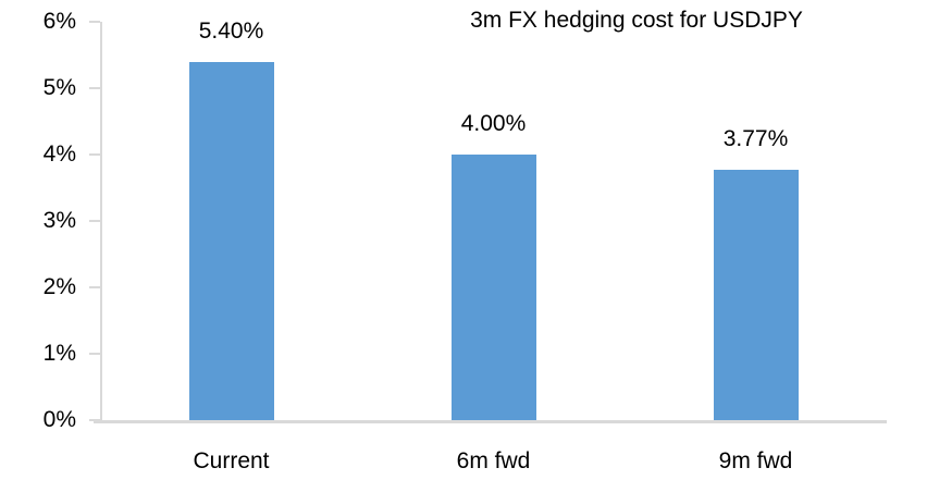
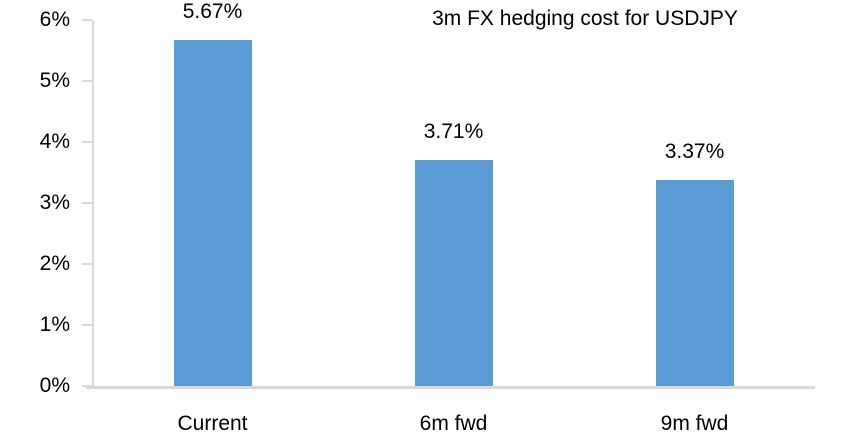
Current: 5.40% -> 5.67%
6m fwd: 4.00% -> 3.71%
9m fwd: 3.77% -> 3.37%
